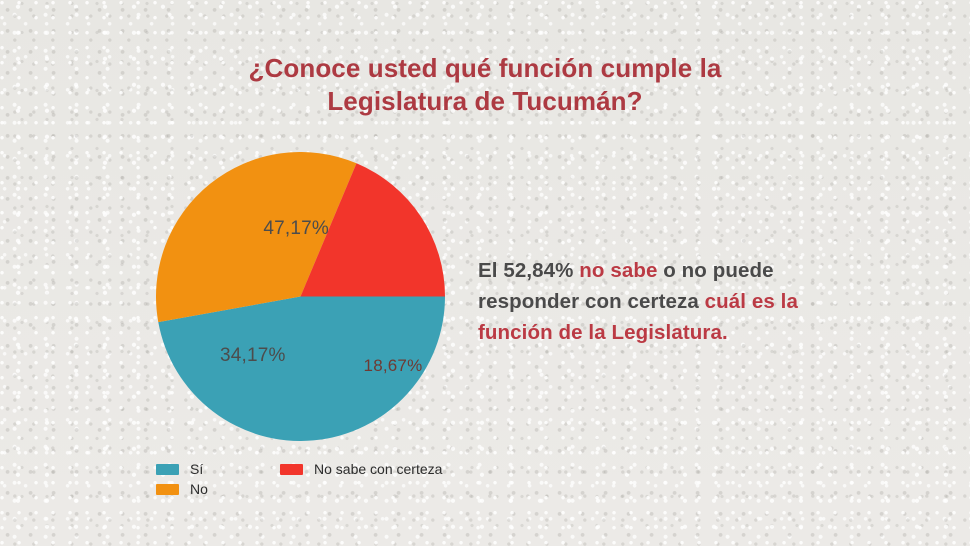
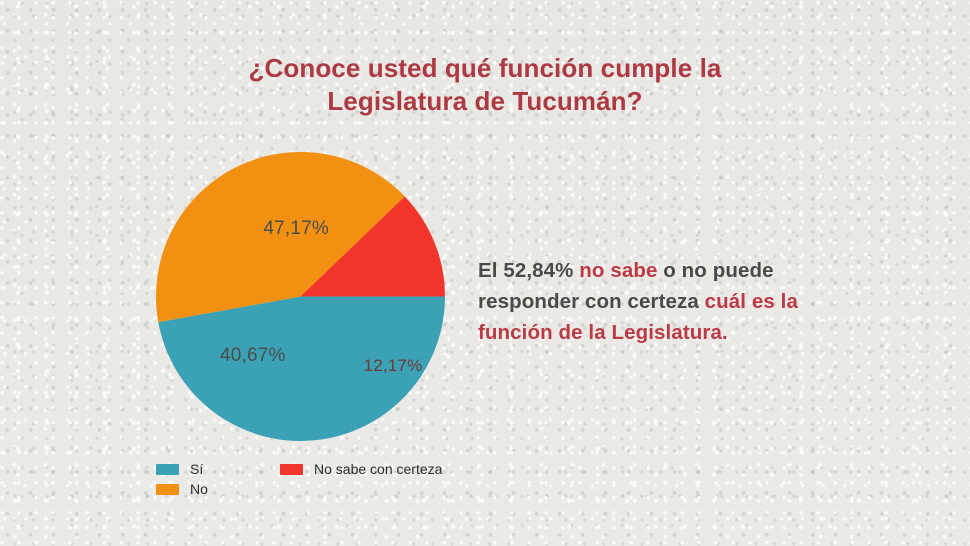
No: 34,17% -> 40,67%
No sabe con certeza: 18,67% -> 12,17%
